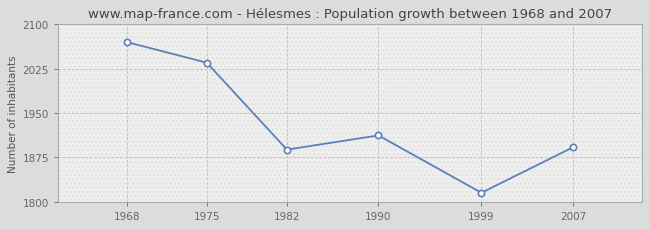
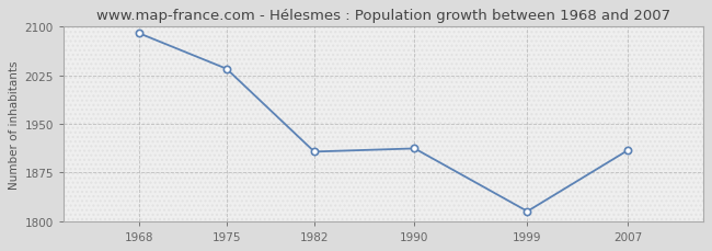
1968: 2070 -> 2090
1982: 1888 -> 1907
2007: 1892 -> 1909
